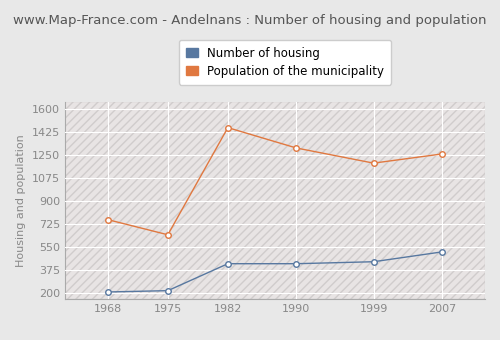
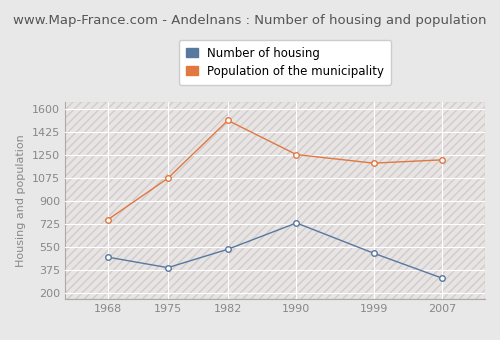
Number of housing/1968: 200 -> 470
Number of housing/1975: 220 -> 390
Population of the municipality/1975: 640 -> 1070
Number of housing/1982: 420 -> 530
Population of the municipality/1982: 1460 -> 1510
Number of housing/1990: 420 -> 730
Population of the municipality/1990: 1300 -> 1250
Number of housing/1999: 440 -> 500
Number of housing/2007: 510 -> 310
Population of the municipality/2007: 1260 -> 1210
